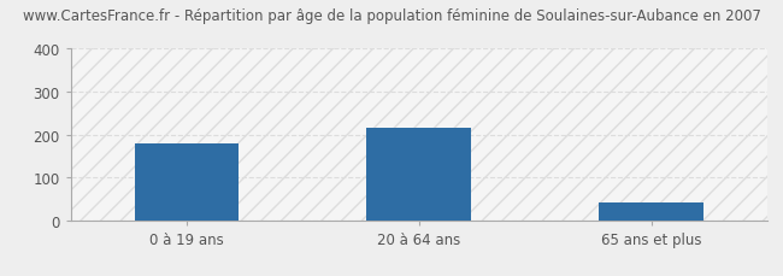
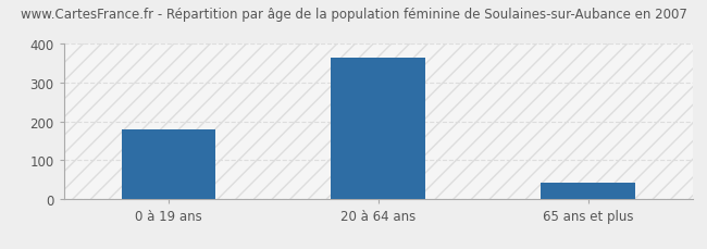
20 à 64 ans: 215 -> 365
